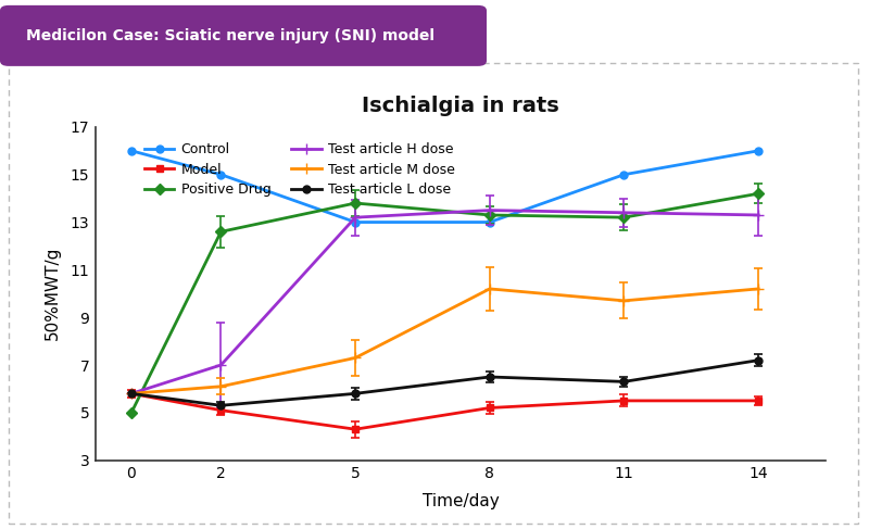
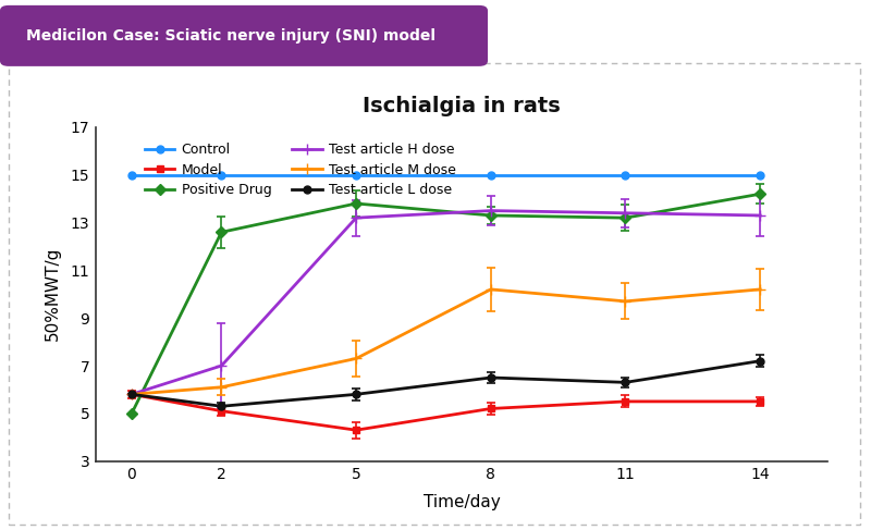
Control/0: 16 -> 15
Control/5: 13 -> 15
Control/8: 13 -> 15
Control/14: 16 -> 15
